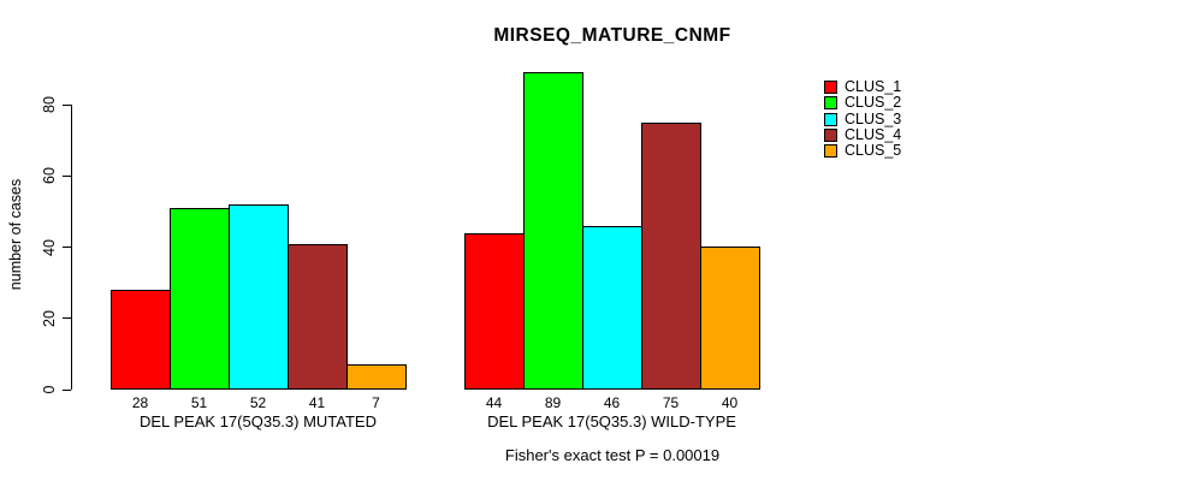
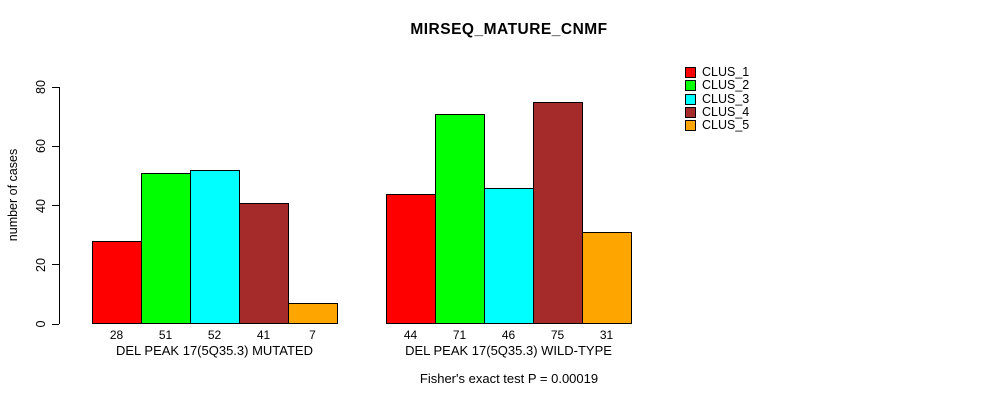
CLUS_2/DEL PEAK 17(5Q35.3) WILD-TYPE: 89 -> 71
CLUS_5/DEL PEAK 17(5Q35.3) WILD-TYPE: 40 -> 31
